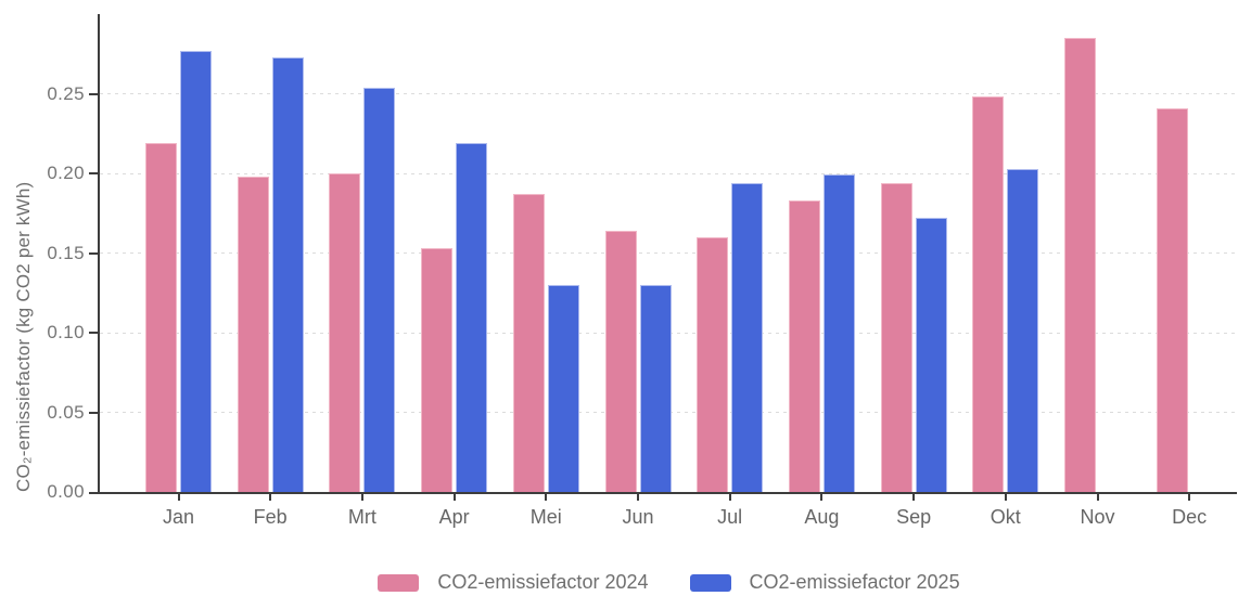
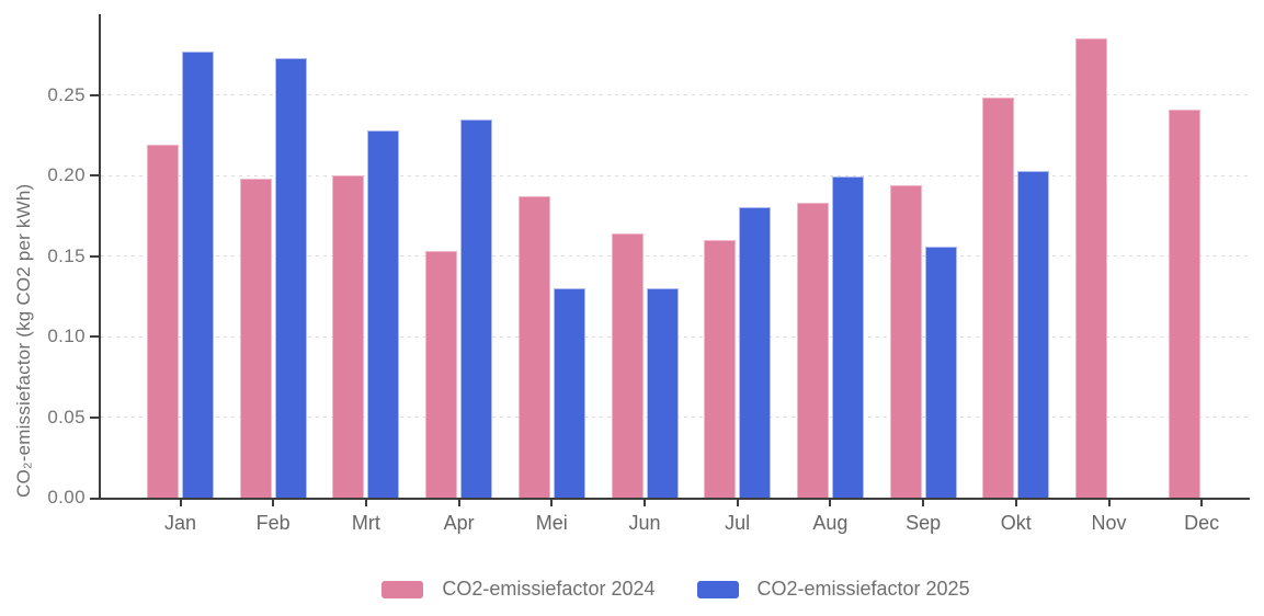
CO2-emissiefactor 2025/Mrt: 0.254 -> 0.228
CO2-emissiefactor 2025/Apr: 0.219 -> 0.235
CO2-emissiefactor 2025/Jul: 0.194 -> 0.180
CO2-emissiefactor 2025/Sep: 0.172 -> 0.156
